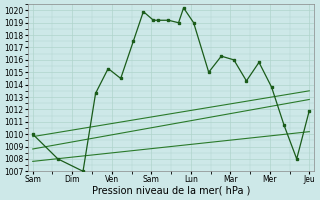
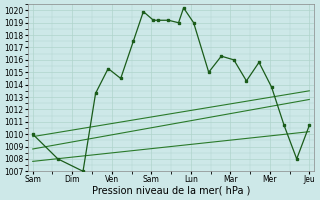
Jeu: 1011.9 -> 1010.7
